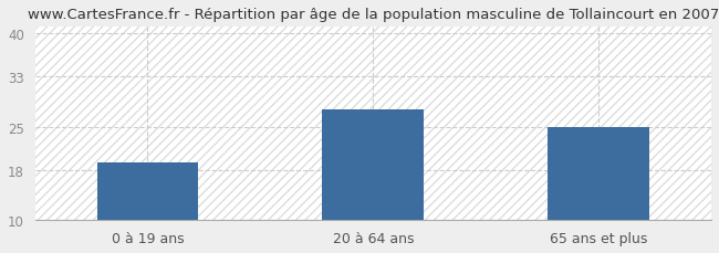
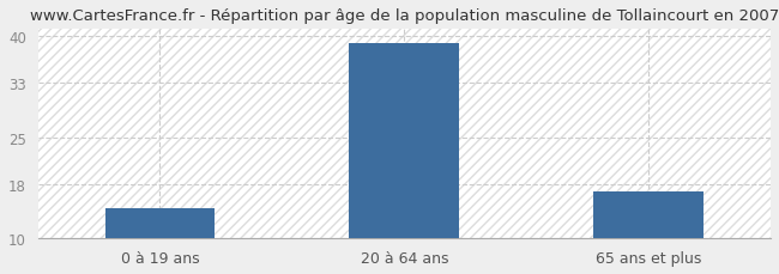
0 à 19 ans: 19.2 -> 14.5
20 à 64 ans: 27.8 -> 39.0
65 ans et plus: 25.0 -> 17.0
